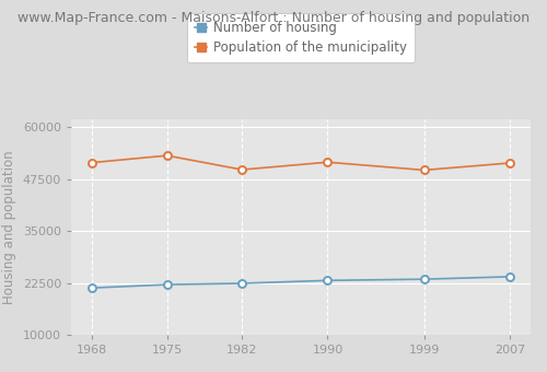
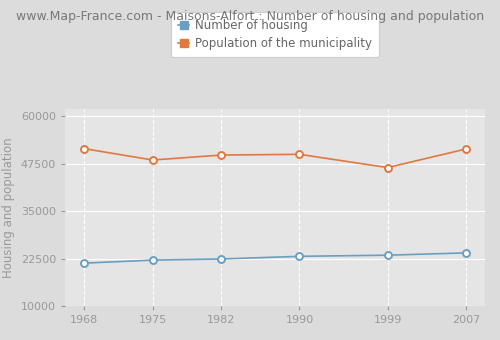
Population of the municipality/1975: 53200 -> 48500
Population of the municipality/1990: 51600 -> 50000
Population of the municipality/1999: 49700 -> 46500
